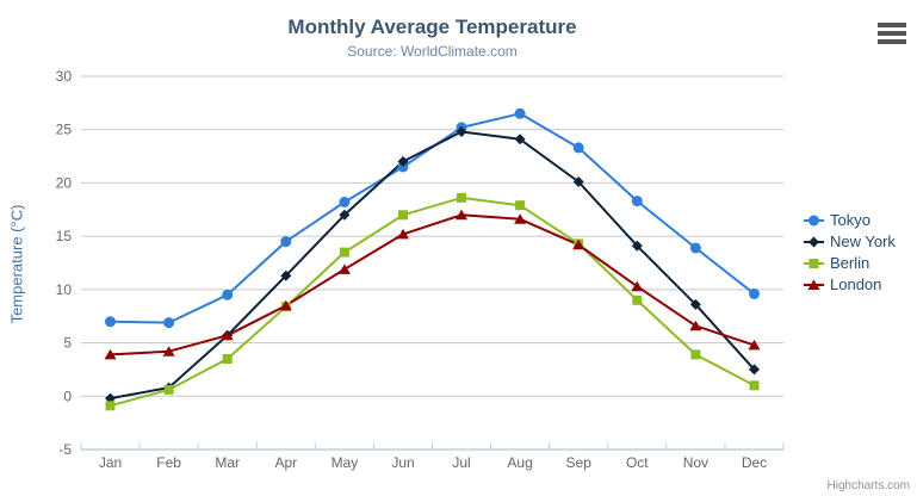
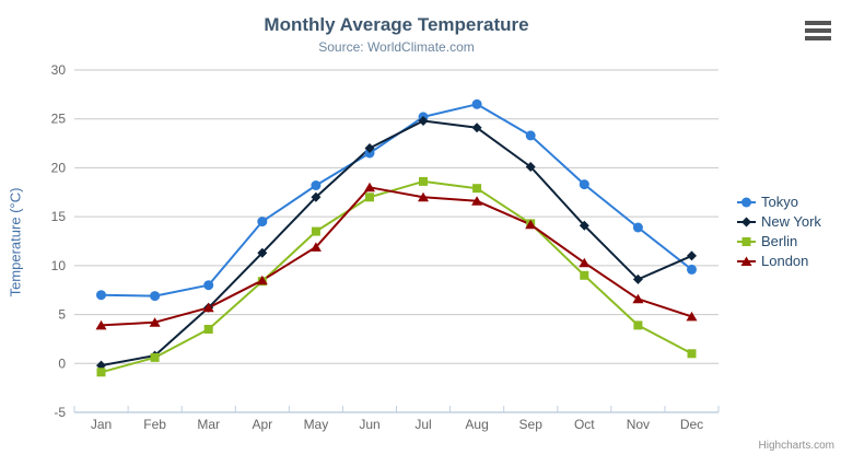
Tokyo/Mar: 10 -> 8
London/Jun: 15 -> 18
New York/Dec: 2 -> 11
